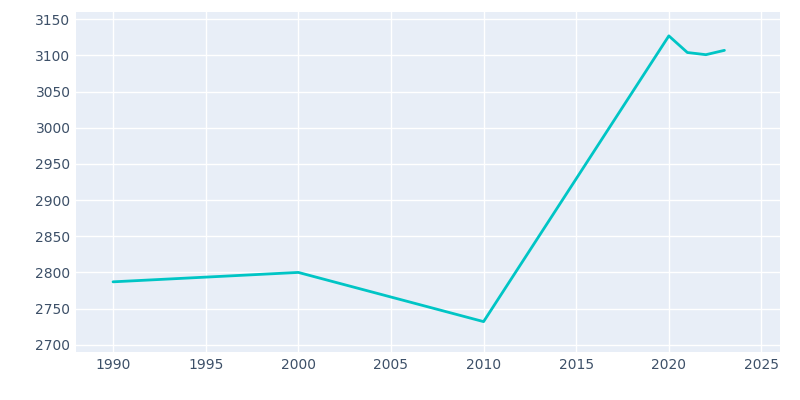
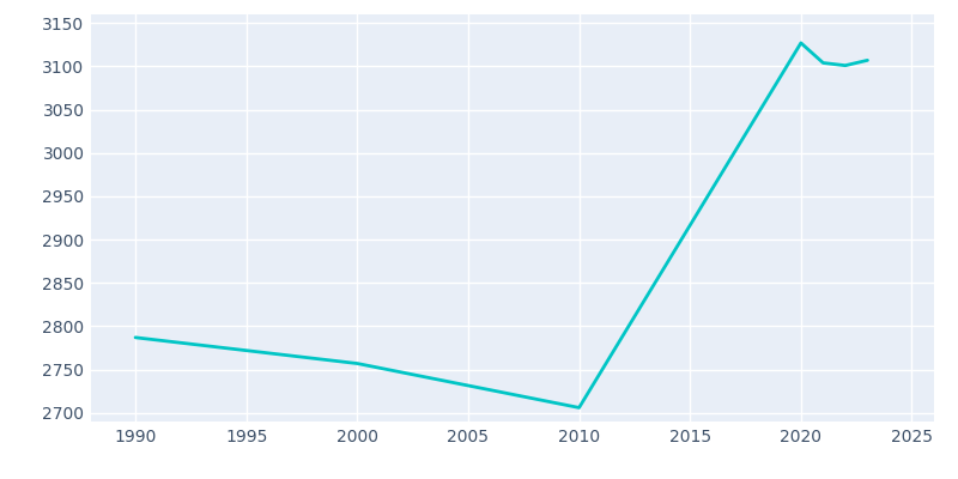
2000: 2800 -> 2757
2010: 2732 -> 2706
